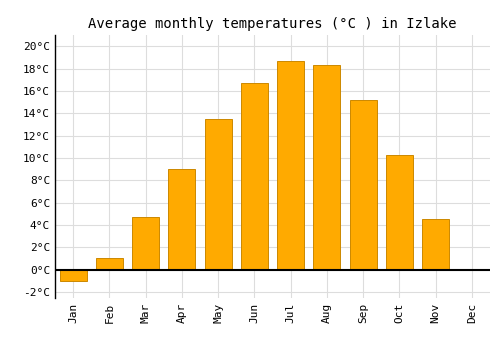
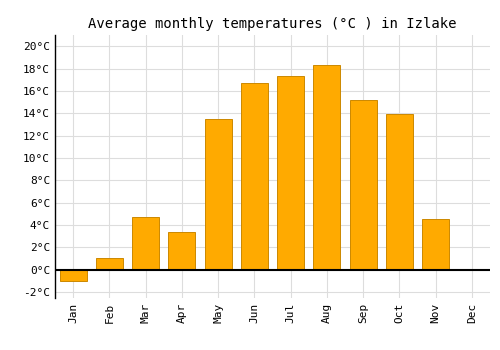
Apr: 9.0°C -> 3.4°C
Jul: 18.7°C -> 17.3°C
Oct: 10.3°C -> 13.9°C
